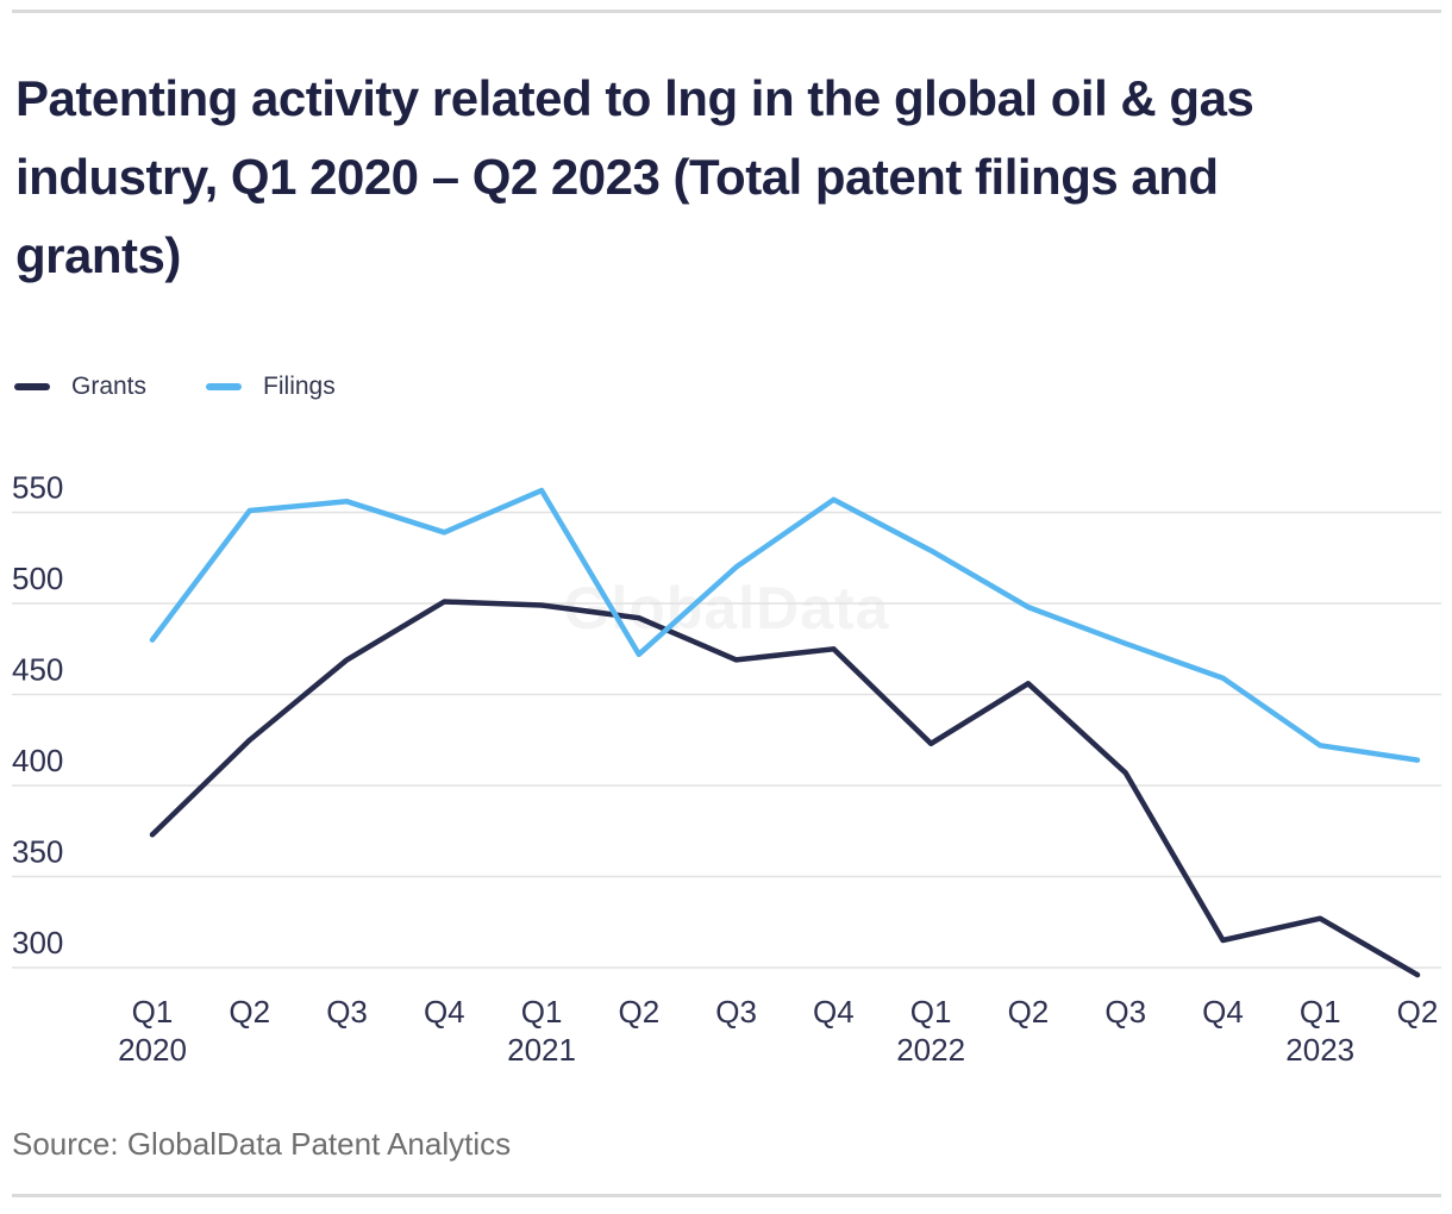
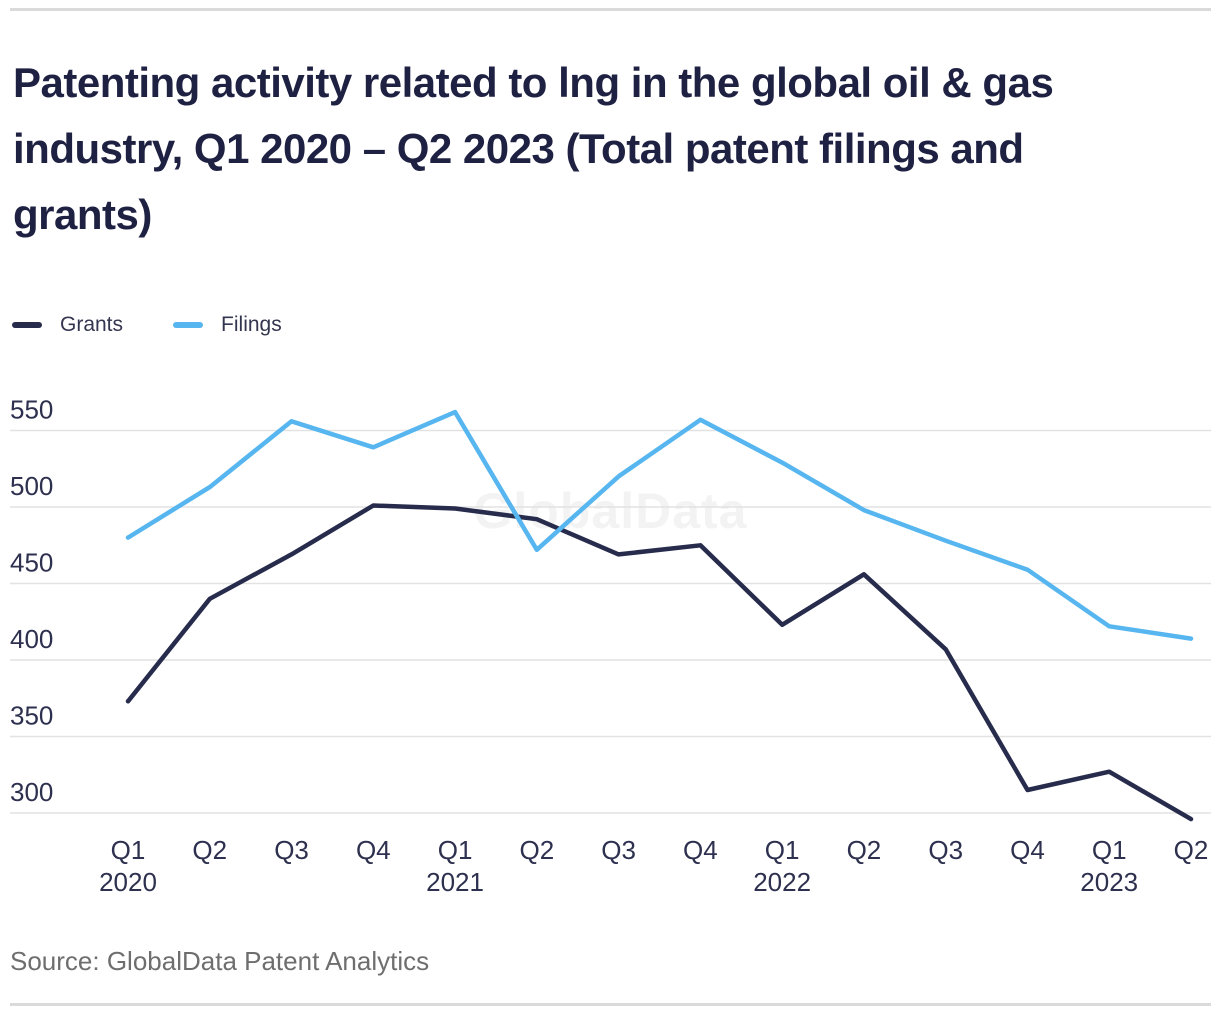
Grants/Q2 2020: 425 -> 440
Filings/Q2 2020: 551 -> 513
